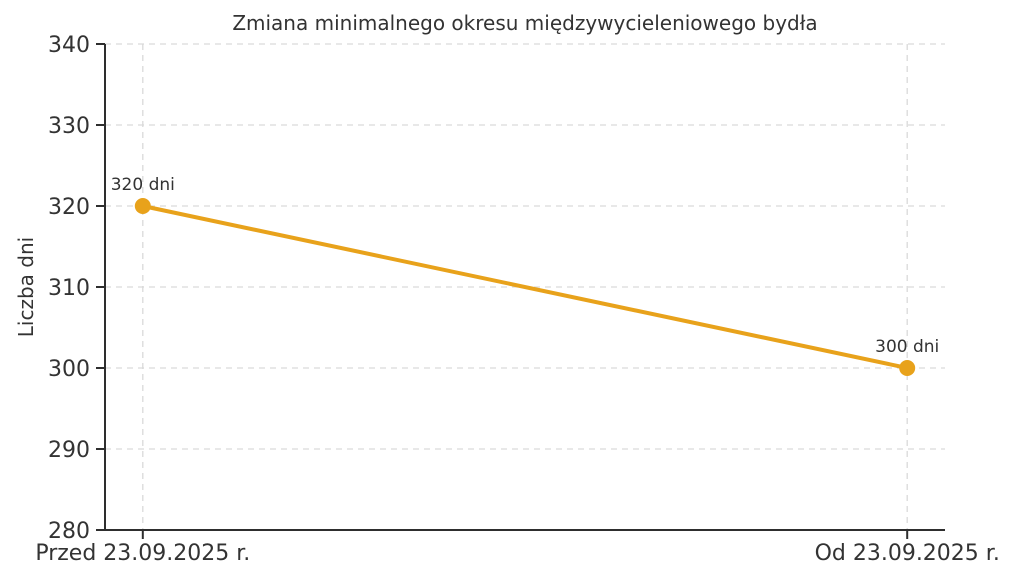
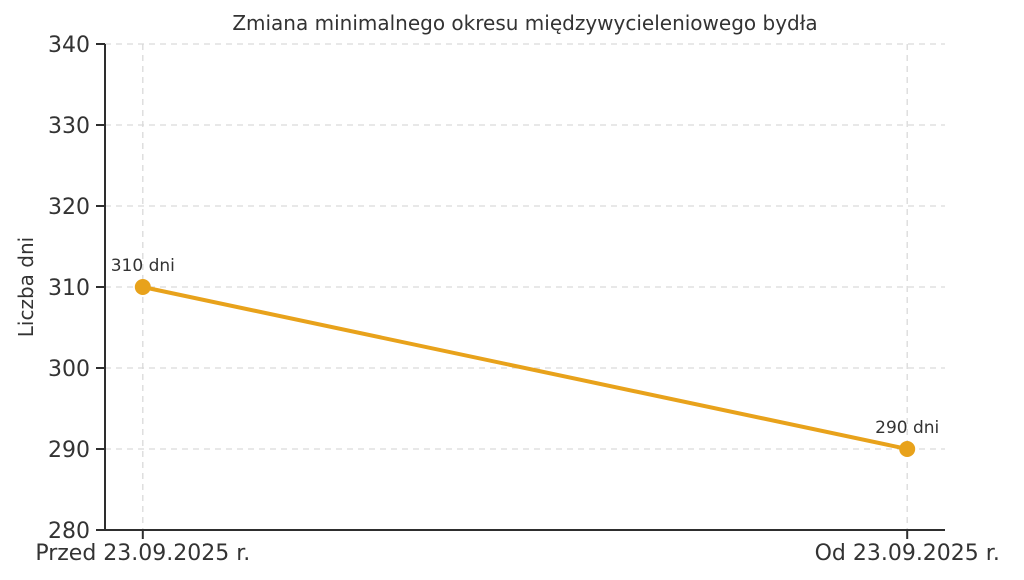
Przed 23.09.2025 r.: 320 -> 310
Od 23.09.2025 r.: 300 -> 290
